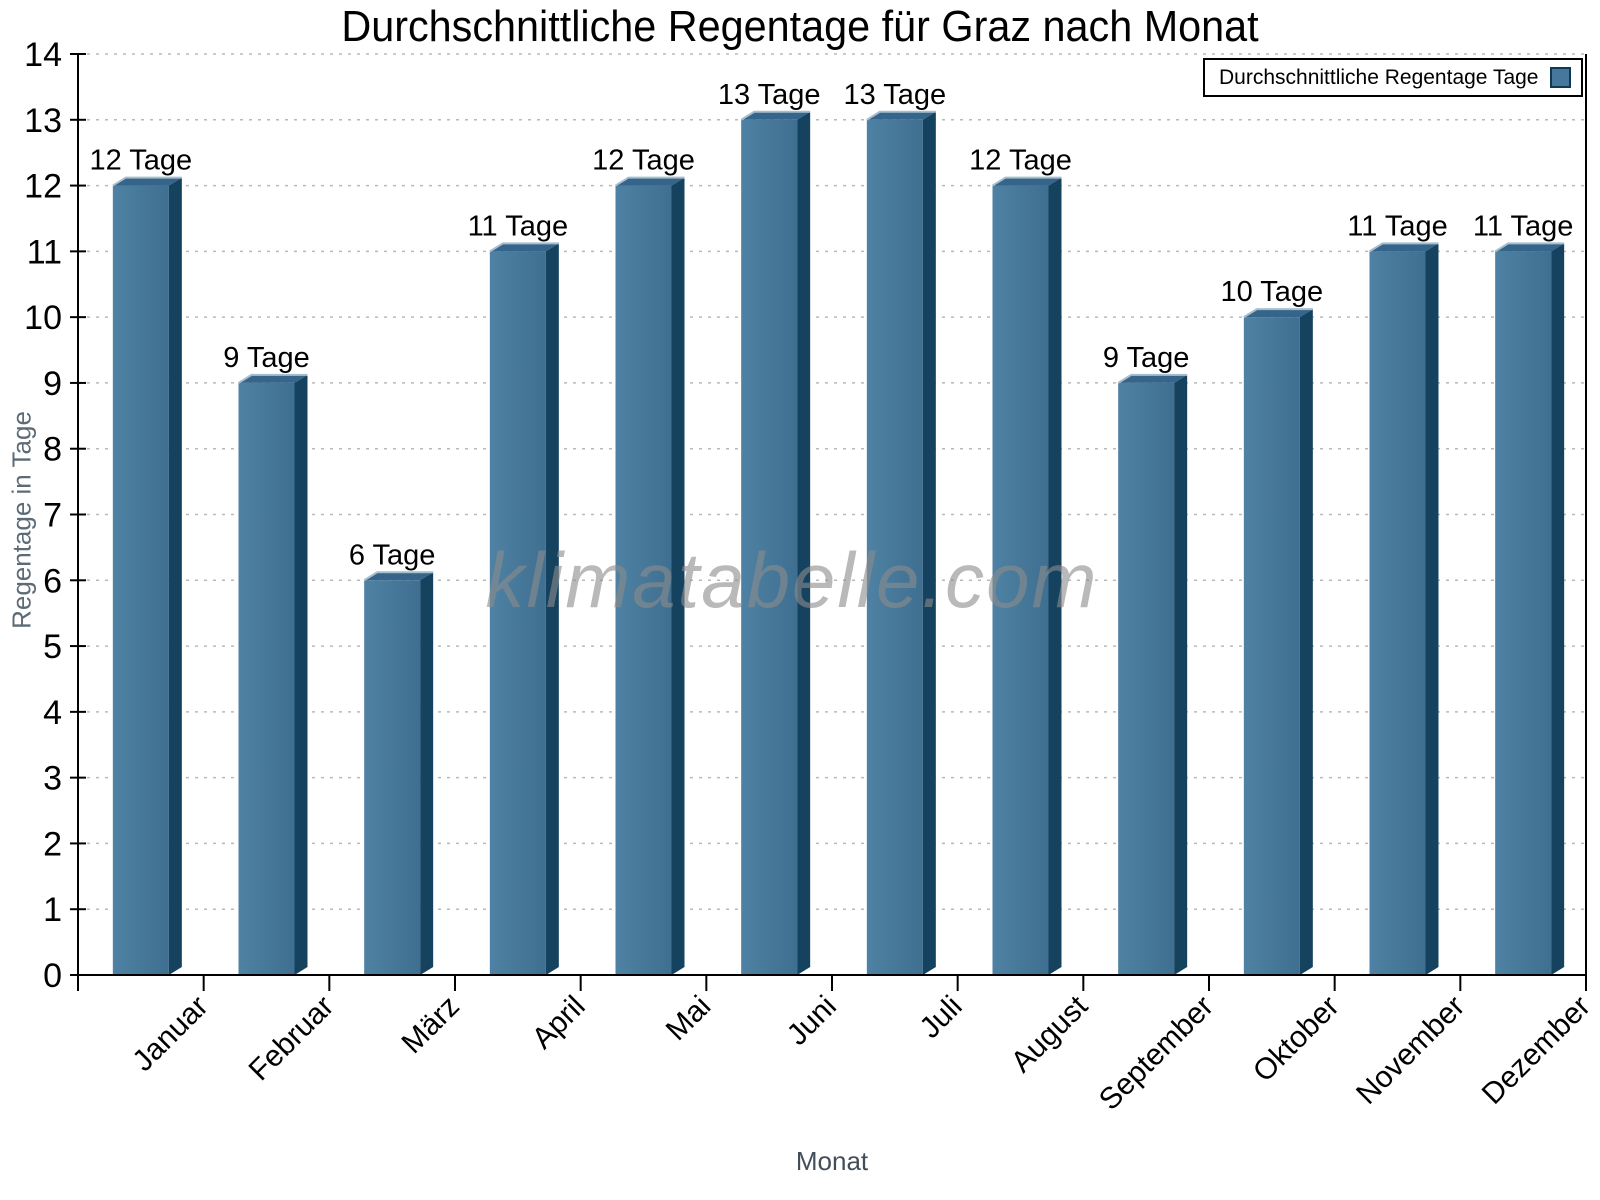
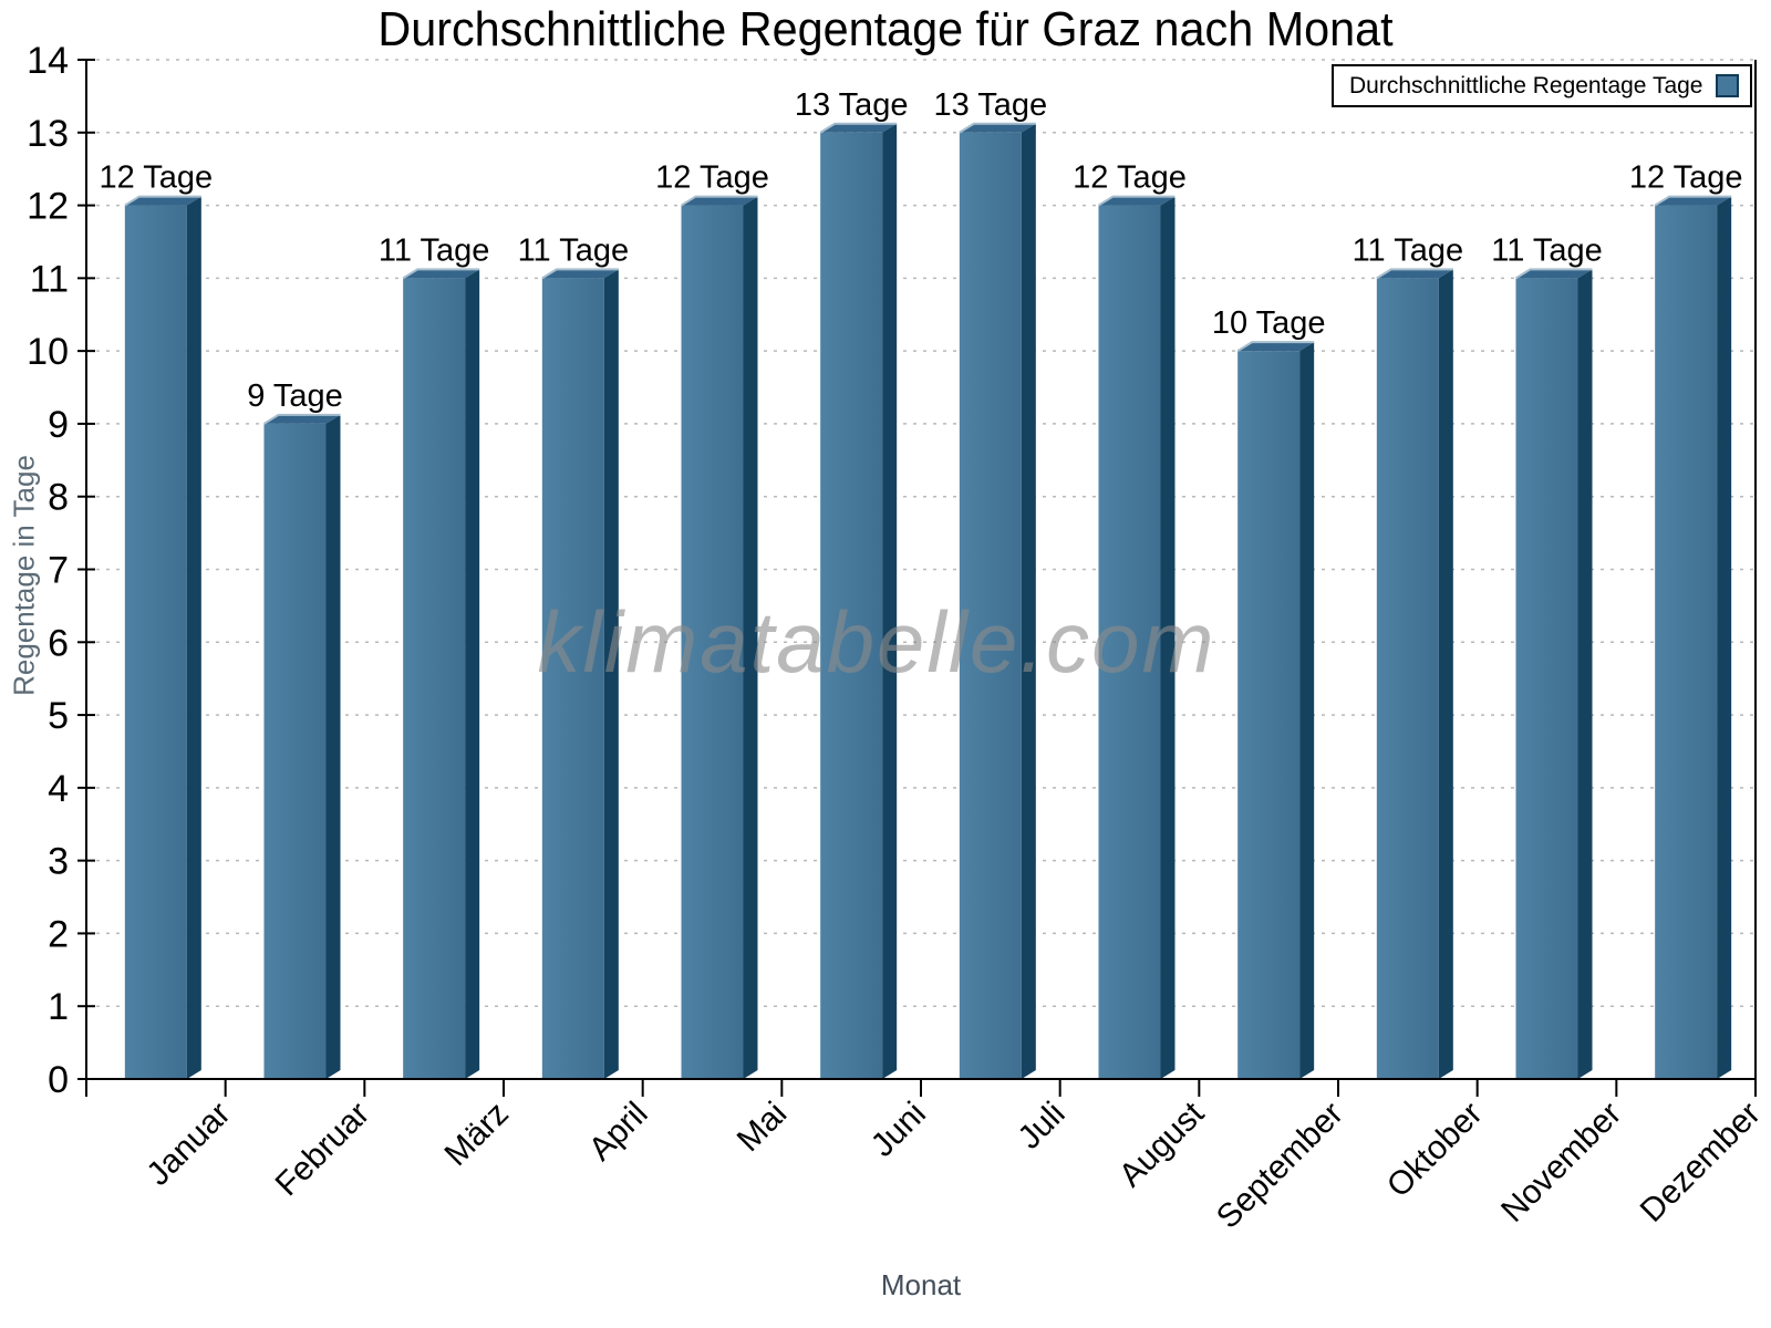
März: 6 -> 11
September: 9 -> 10
Oktober: 10 -> 11
Dezember: 11 -> 12
